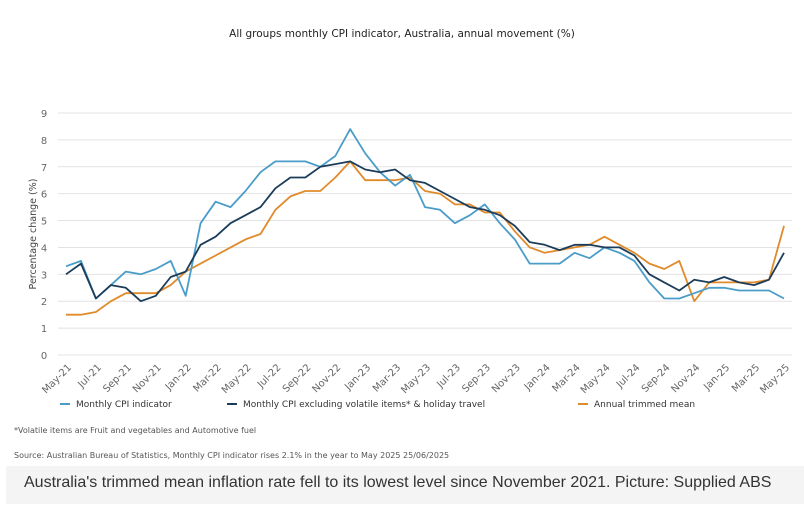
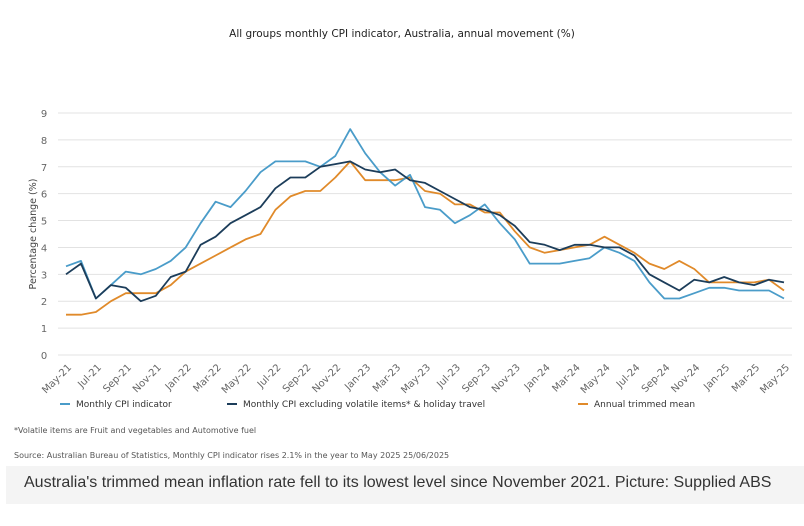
Monthly CPI indicator/Jan-22: 2.2 -> 4.0
Monthly CPI indicator/Mar-24: 3.8 -> 3.5
Annual trimmed mean/Nov-24: 2.0 -> 3.2
Monthly CPI excluding volatile items* & holiday travel/May-25: 3.8 -> 2.7
Annual trimmed mean/May-25: 4.8 -> 2.4
